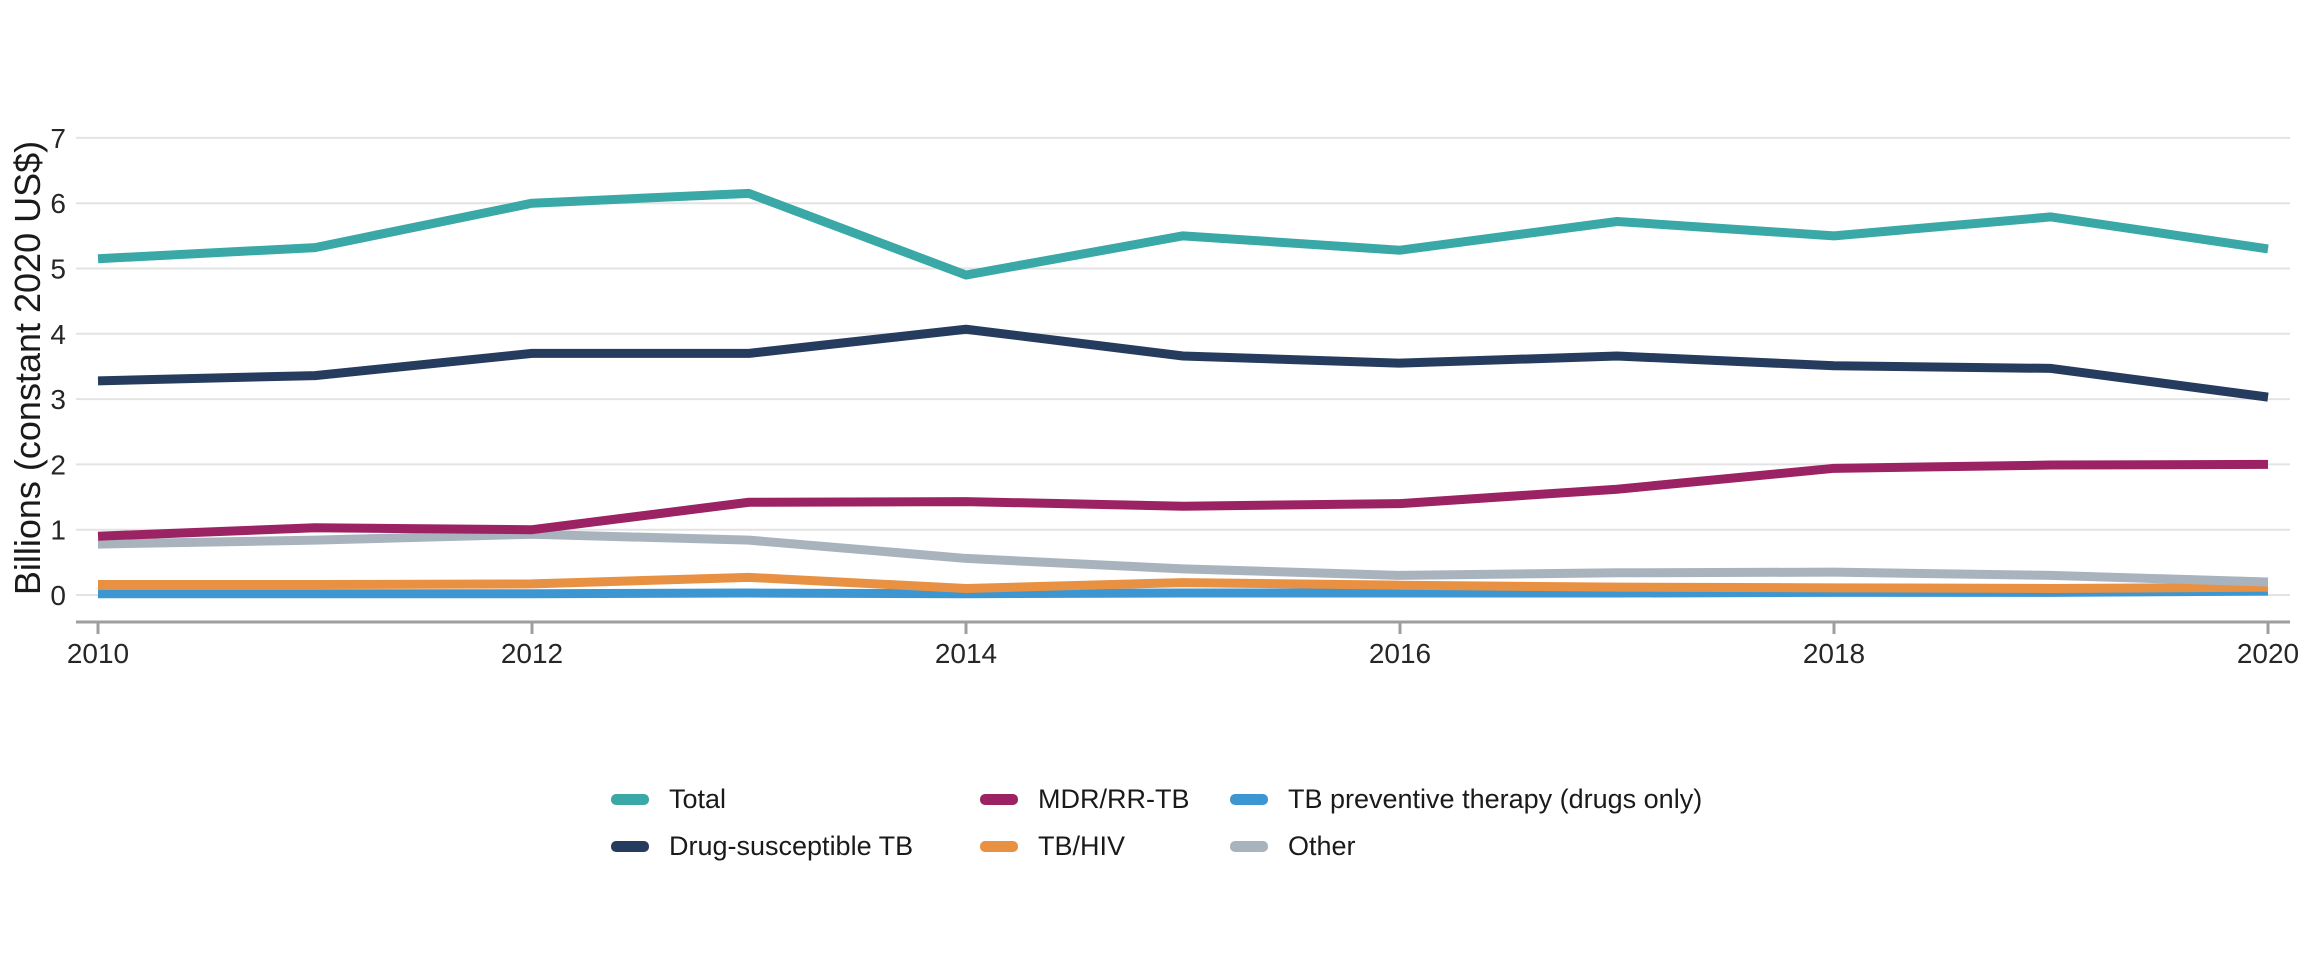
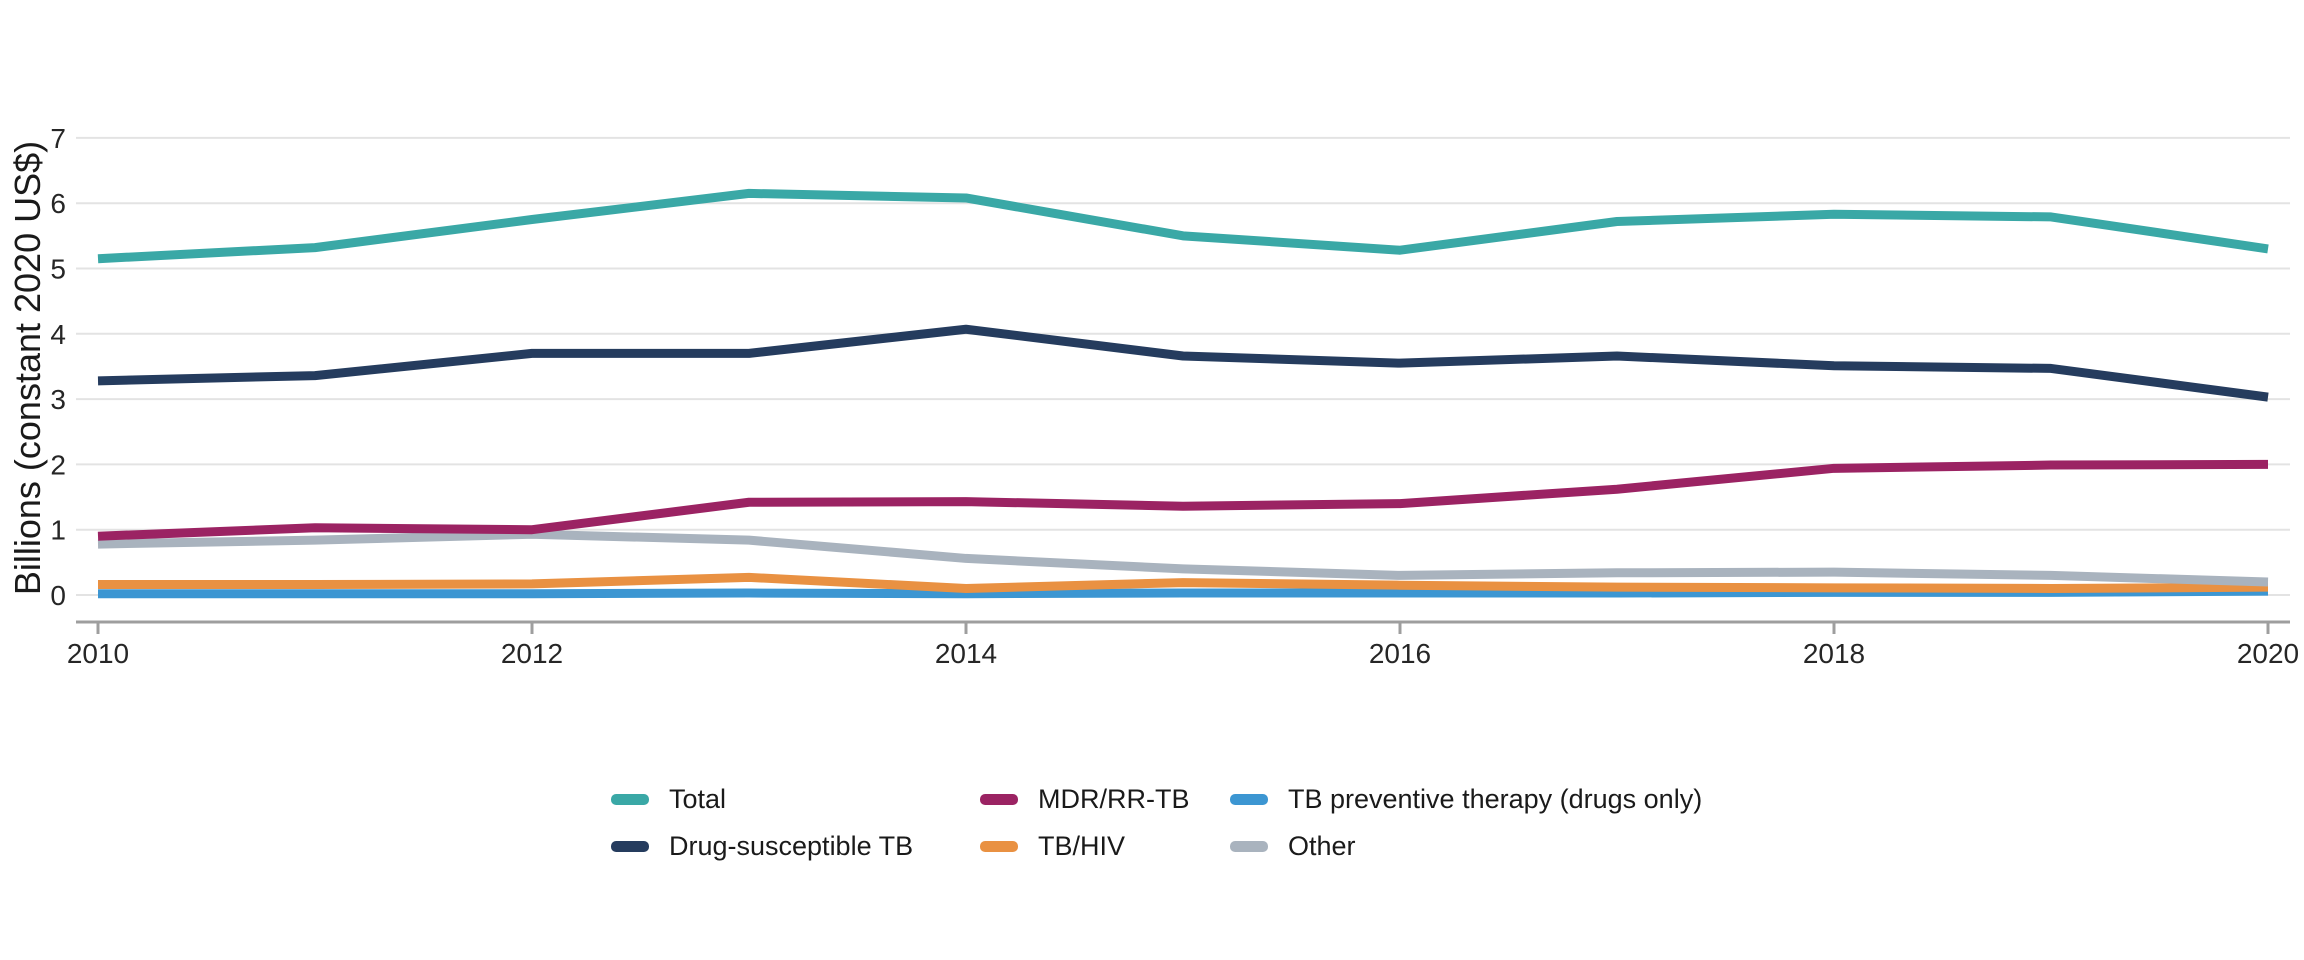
Total/2012: 6.0 -> 5.8
Total/2014: 4.9 -> 6.1
Total/2018: 5.5 -> 5.8
